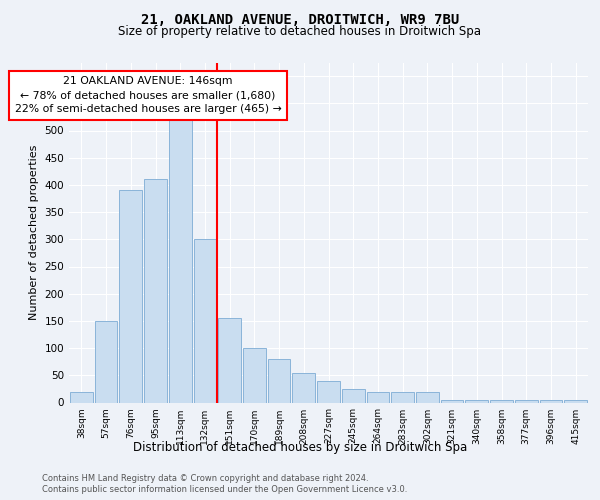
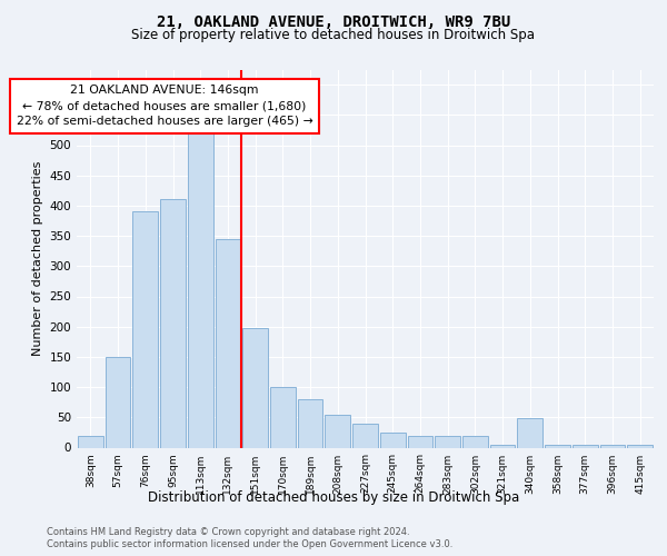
132sqm: 300 -> 344
151sqm: 155 -> 198
340sqm: 5 -> 48
